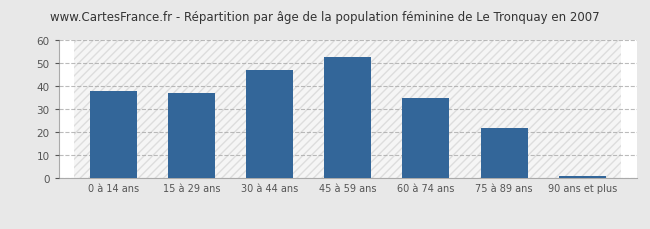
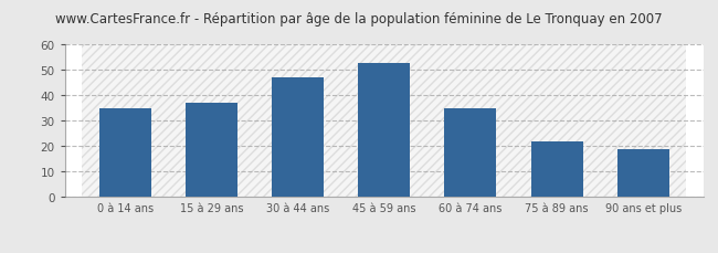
0 à 14 ans: 38 -> 35
90 ans et plus: 1 -> 19
